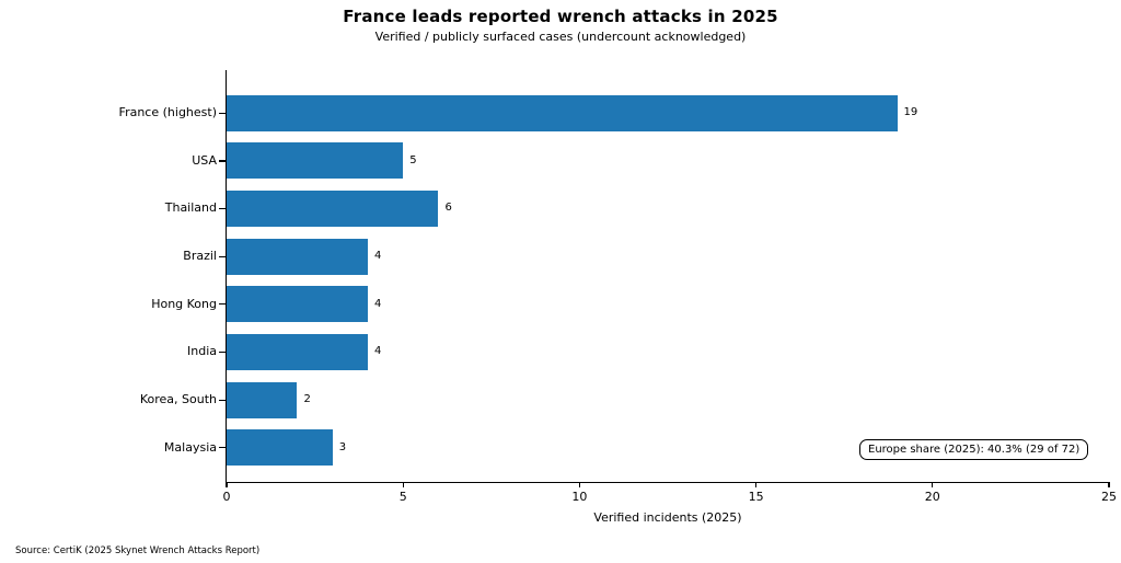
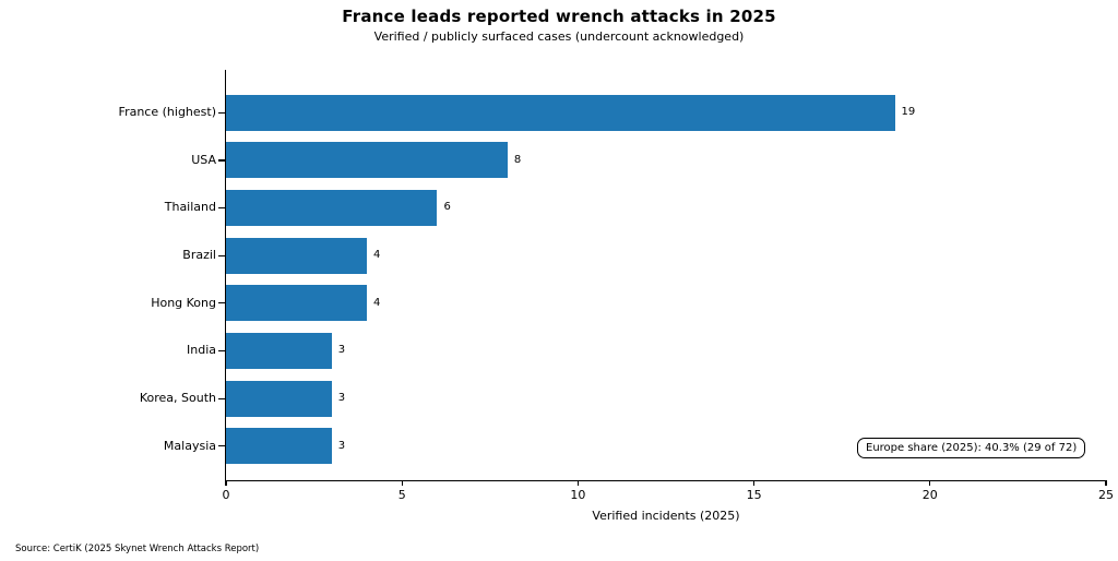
USA: 5 -> 8
India: 4 -> 3
Korea, South: 2 -> 3
